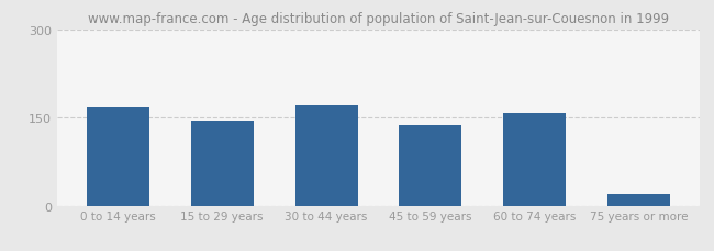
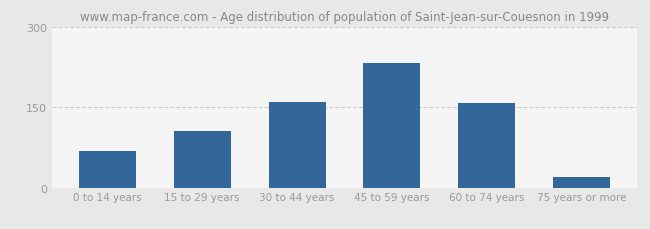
0 to 14 years: 167 -> 68
15 to 29 years: 144 -> 106
30 to 44 years: 171 -> 160
45 to 59 years: 137 -> 232
